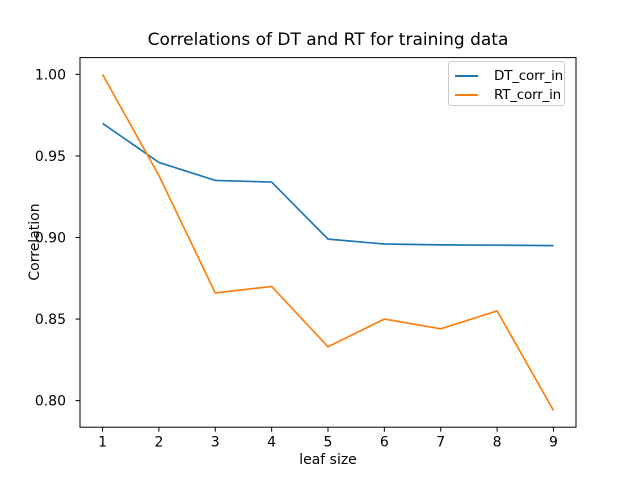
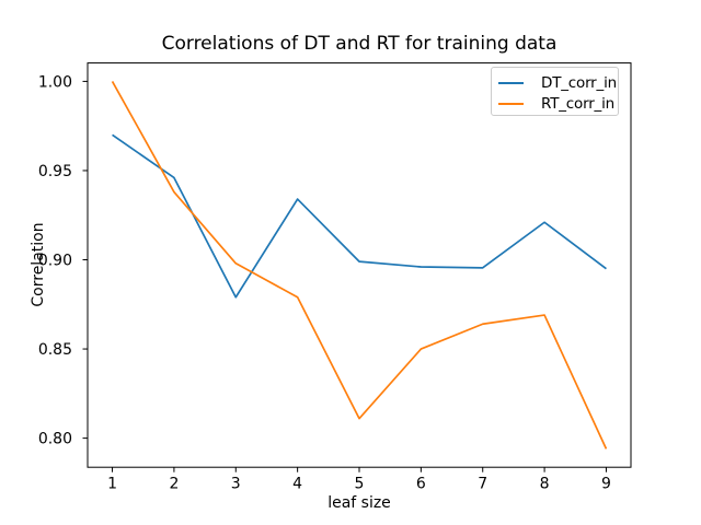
DT_corr_in/3: 0.935 -> 0.879
RT_corr_in/3: 0.866 -> 0.898
RT_corr_in/4: 0.870 -> 0.879
RT_corr_in/5: 0.833 -> 0.811
RT_corr_in/7: 0.844 -> 0.864
DT_corr_in/8: 0.895 -> 0.921
RT_corr_in/8: 0.855 -> 0.869
